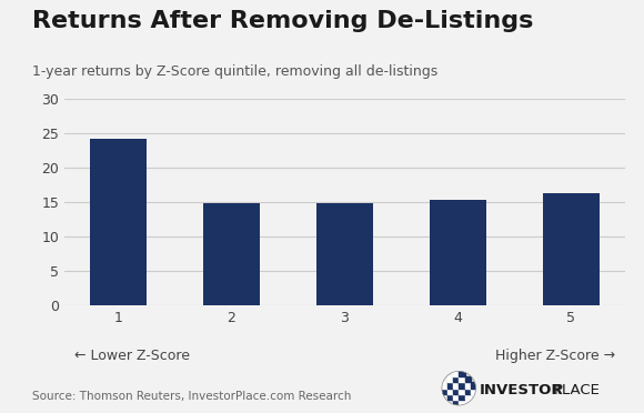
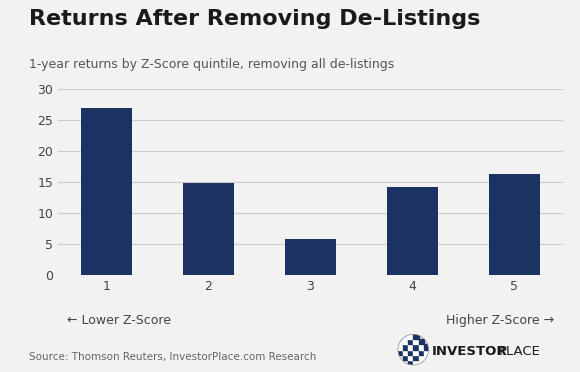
1: 24.2 -> 27.0
3: 14.9 -> 5.8
4: 15.3 -> 14.2
